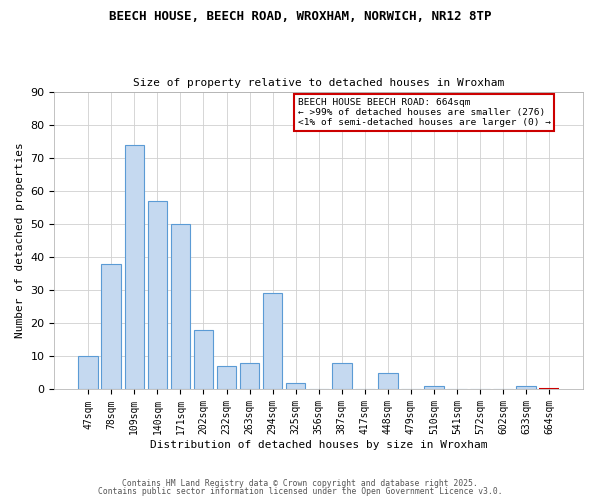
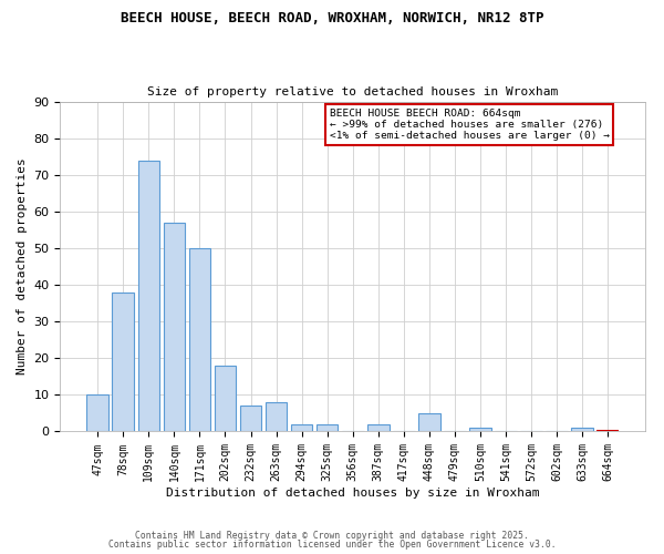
294sqm: 29 -> 2
387sqm: 8 -> 2
